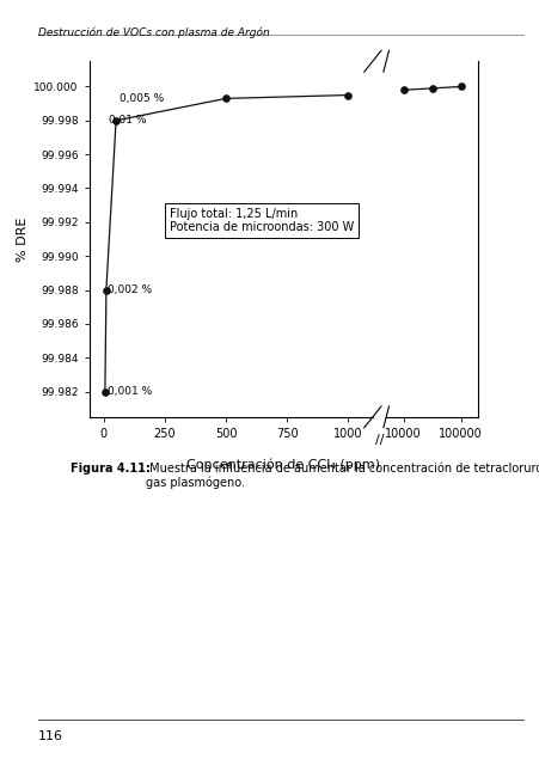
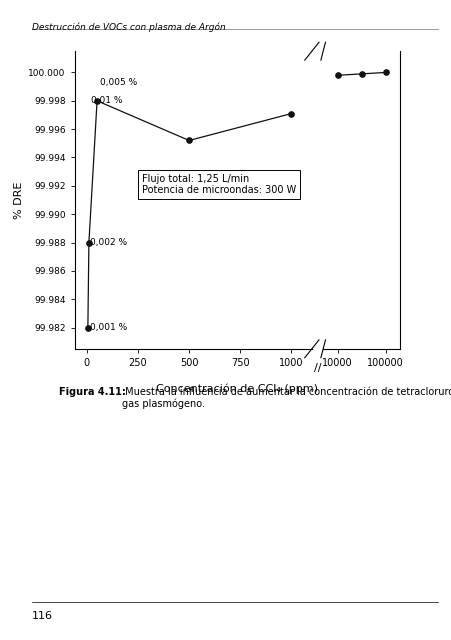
500: 99.9993 -> 99.9952
1000: 99.9995 -> 99.9971
